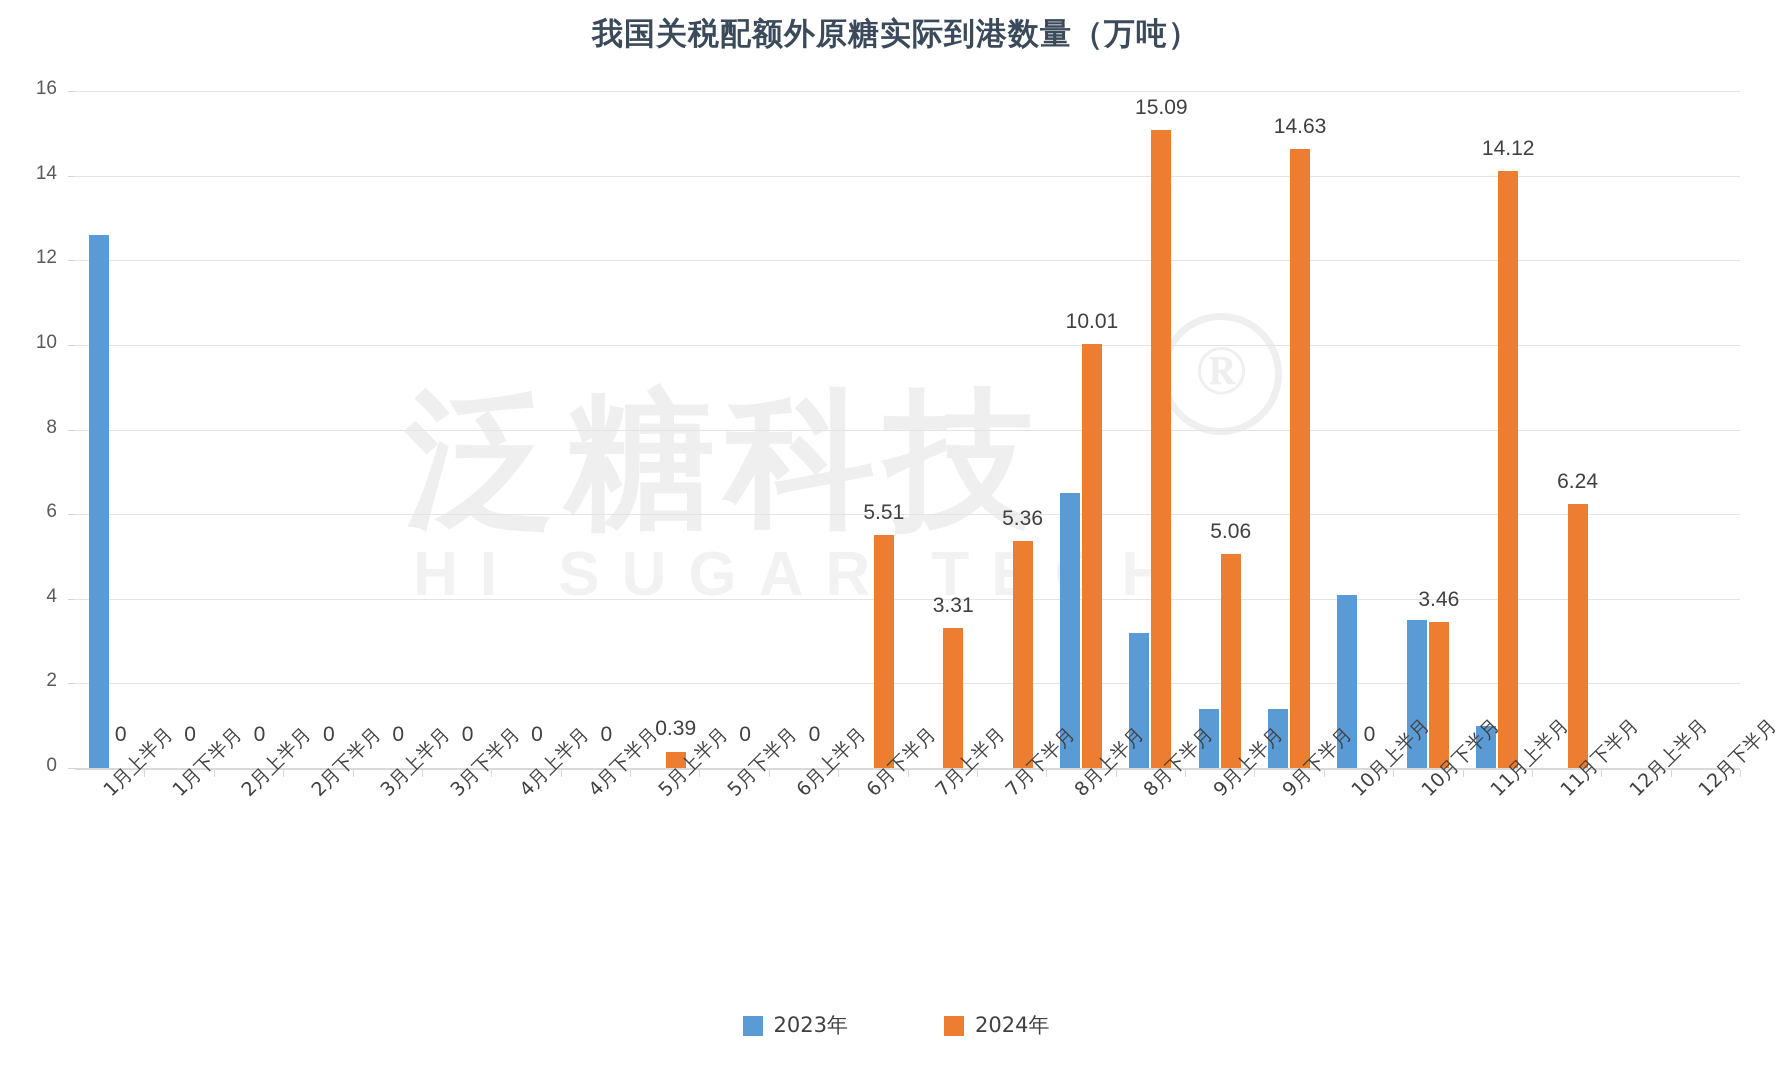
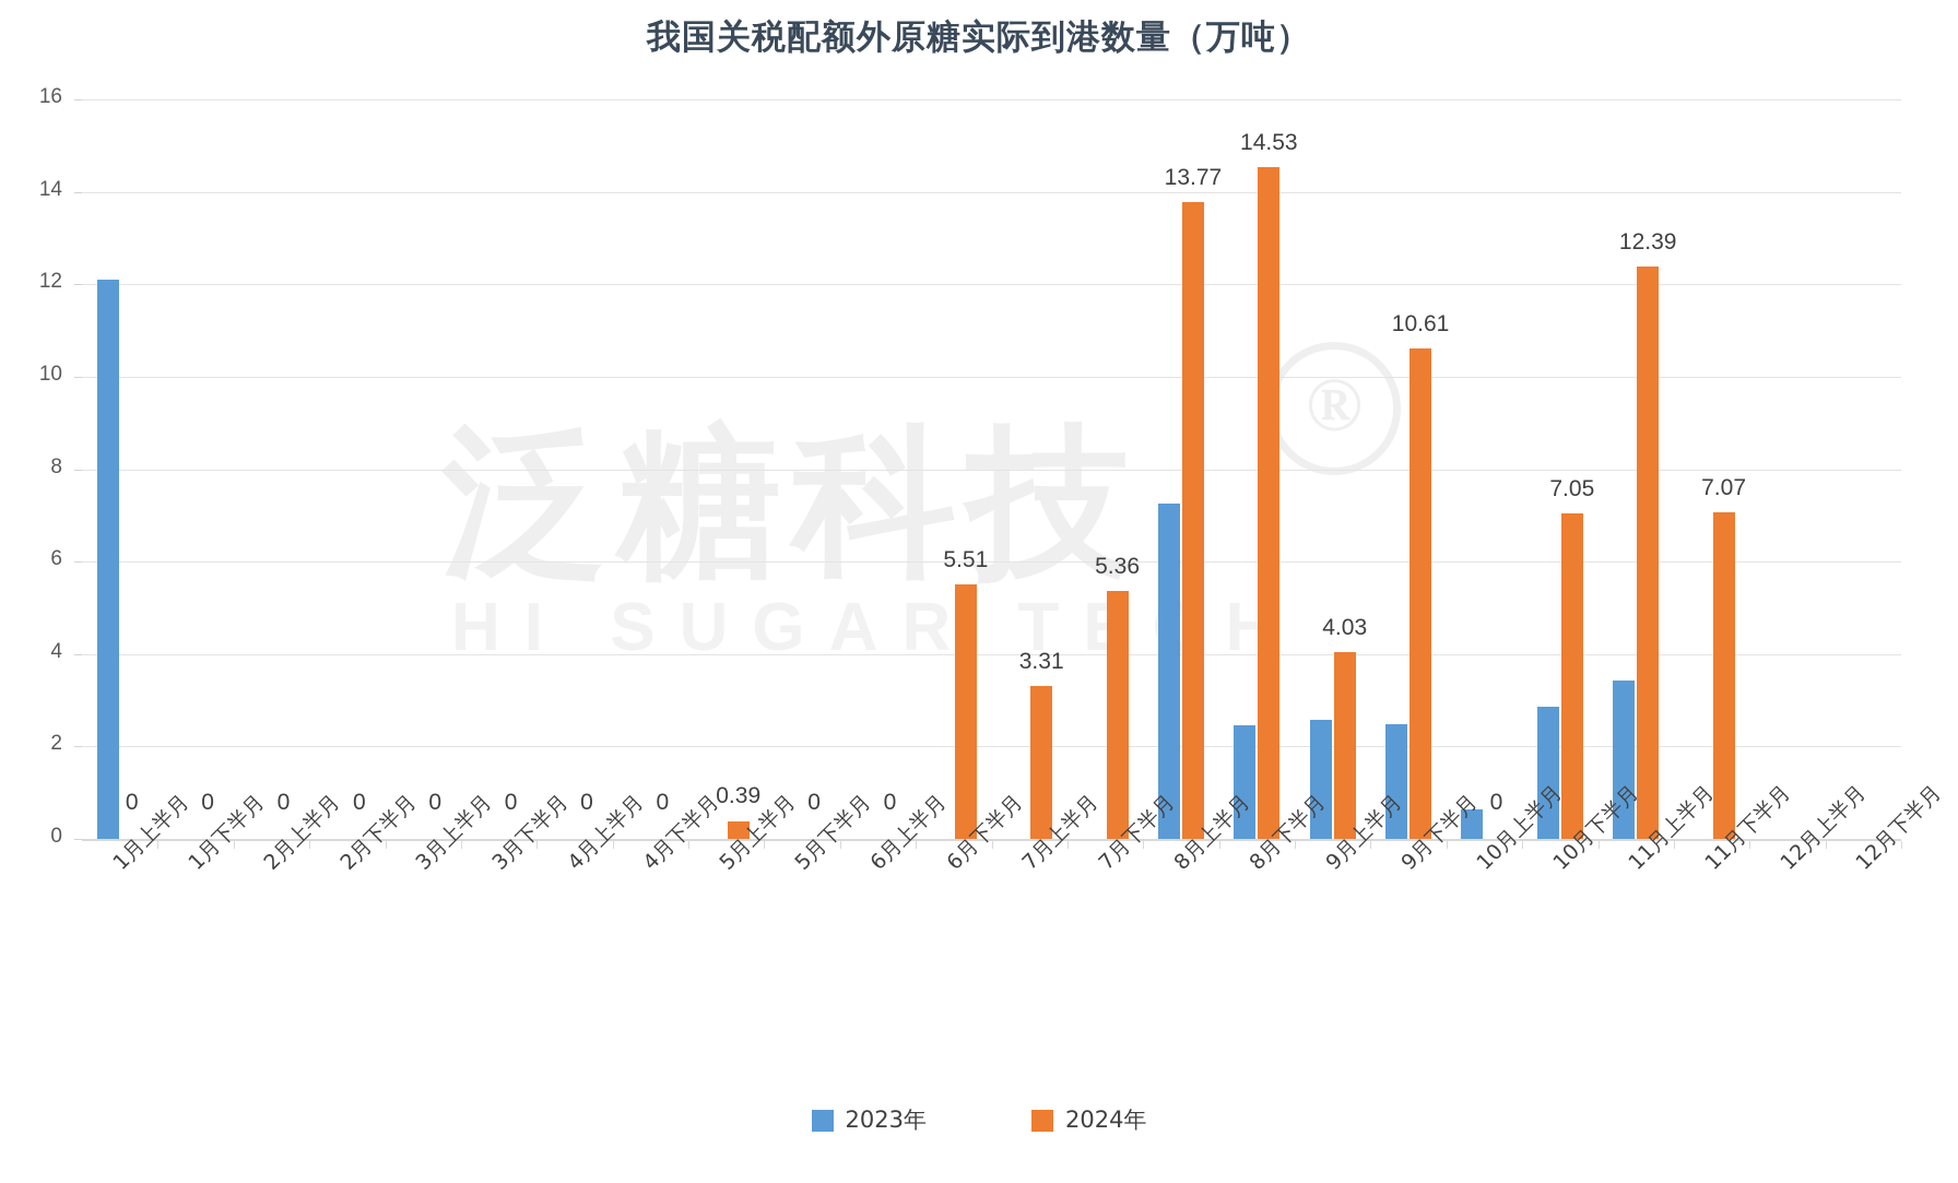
2023年/1月上半月: 12.6 -> 12.1
2023年/8月上半月: 6.5 -> 7.2
2024年/8月上半月: 10.01 -> 13.77
2023年/8月下半月: 3.2 -> 2.5
2024年/8月下半月: 15.09 -> 14.53
2023年/9月上半月: 1.4 -> 2.6
2024年/9月上半月: 5.06 -> 4.03
2023年/9月下半月: 1.4 -> 2.5
2024年/9月下半月: 14.63 -> 10.61
2023年/10月上半月: 4.1 -> 0.6
2023年/10月下半月: 3.5 -> 2.9
2024年/10月下半月: 3.46 -> 7.05
2023年/11月上半月: 1.0 -> 3.4
2024年/11月上半月: 14.12 -> 12.39
2024年/11月下半月: 6.24 -> 7.07
